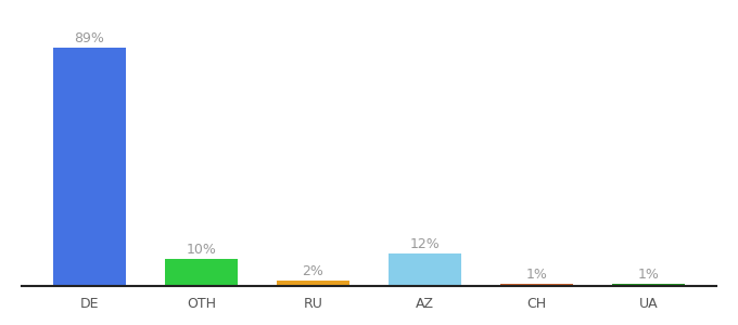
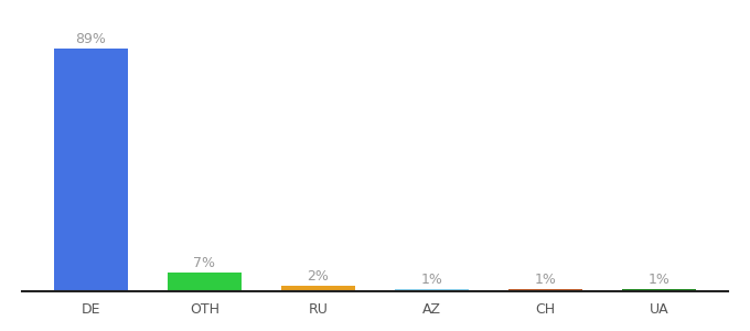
OTH: 10% -> 7%
AZ: 12% -> 1%
